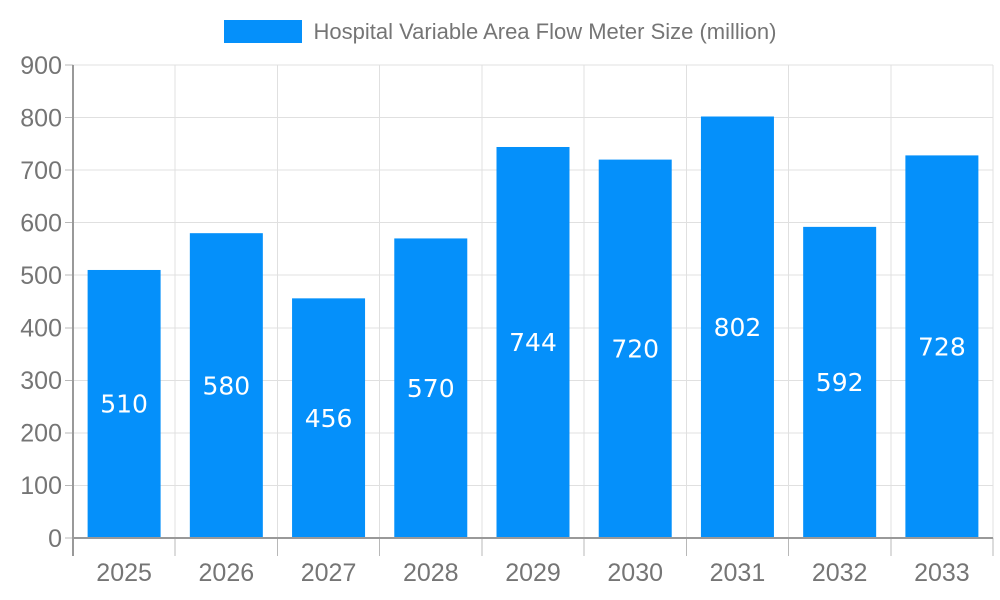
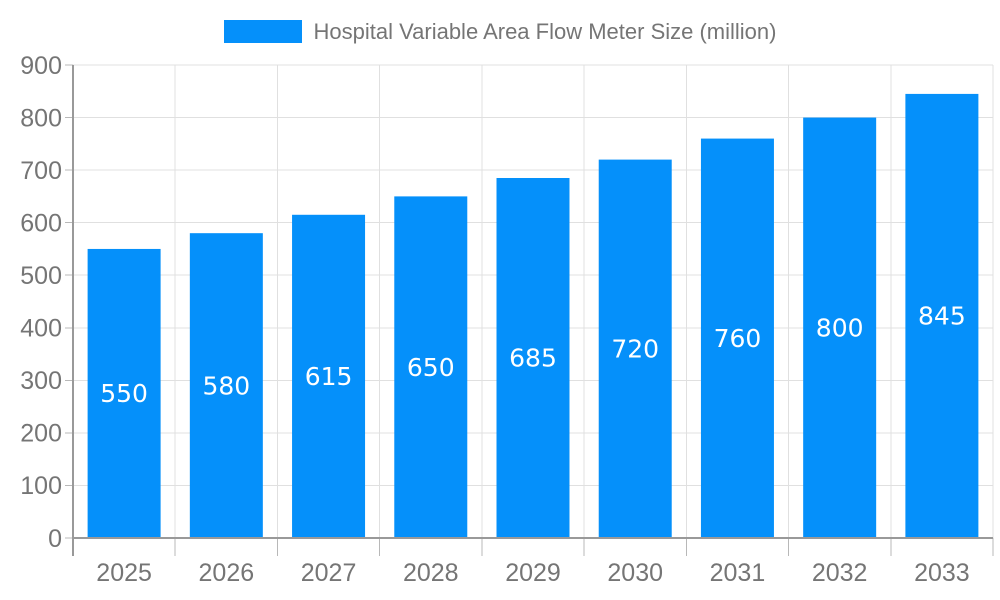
2025: 510 -> 550
2027: 456 -> 615
2028: 570 -> 650
2029: 744 -> 685
2031: 802 -> 760
2032: 592 -> 800
2033: 728 -> 845
